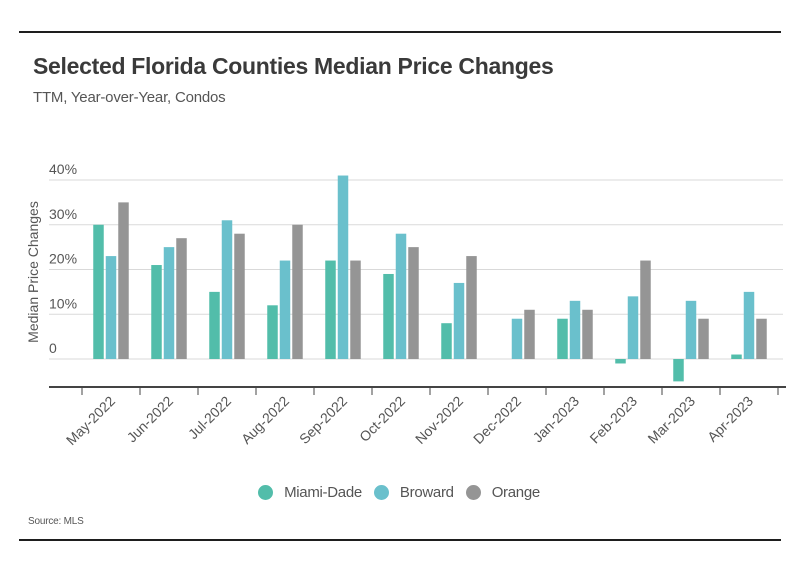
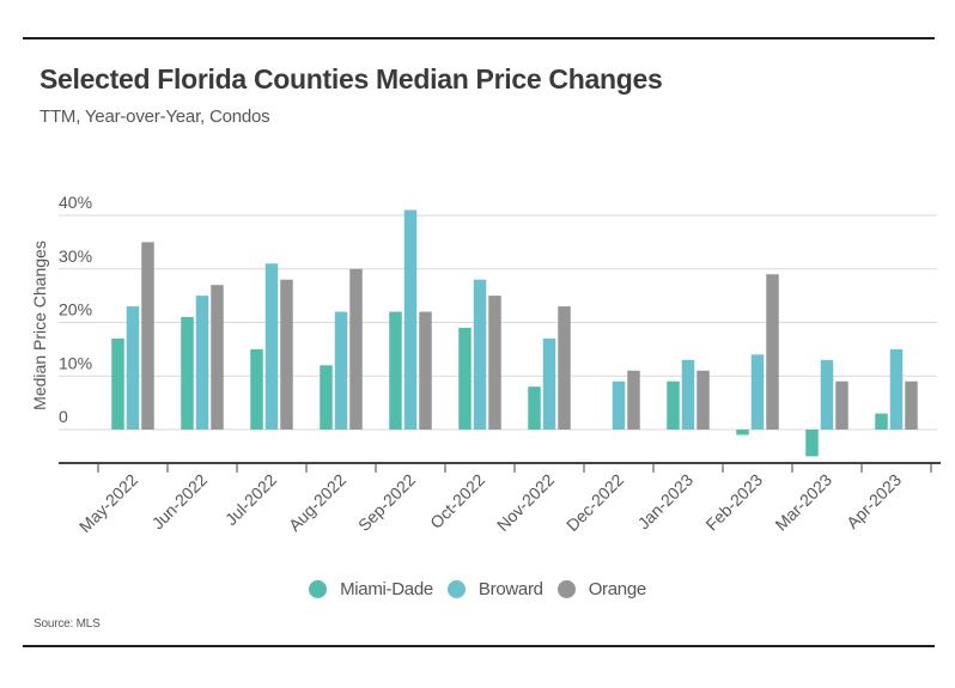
Miami-Dade/May-2022: 30% -> 17%
Orange/Feb-2023: 22% -> 29%
Miami-Dade/Apr-2023: 1% -> 3%
